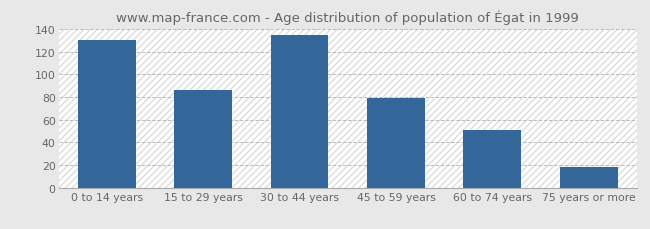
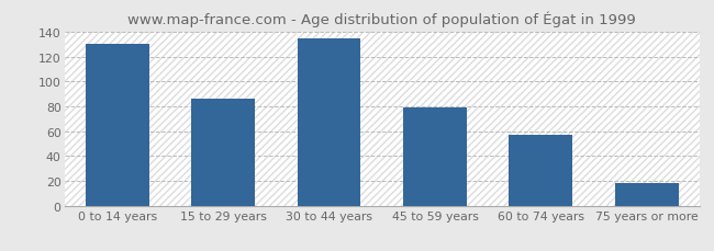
60 to 74 years: 51 -> 57
